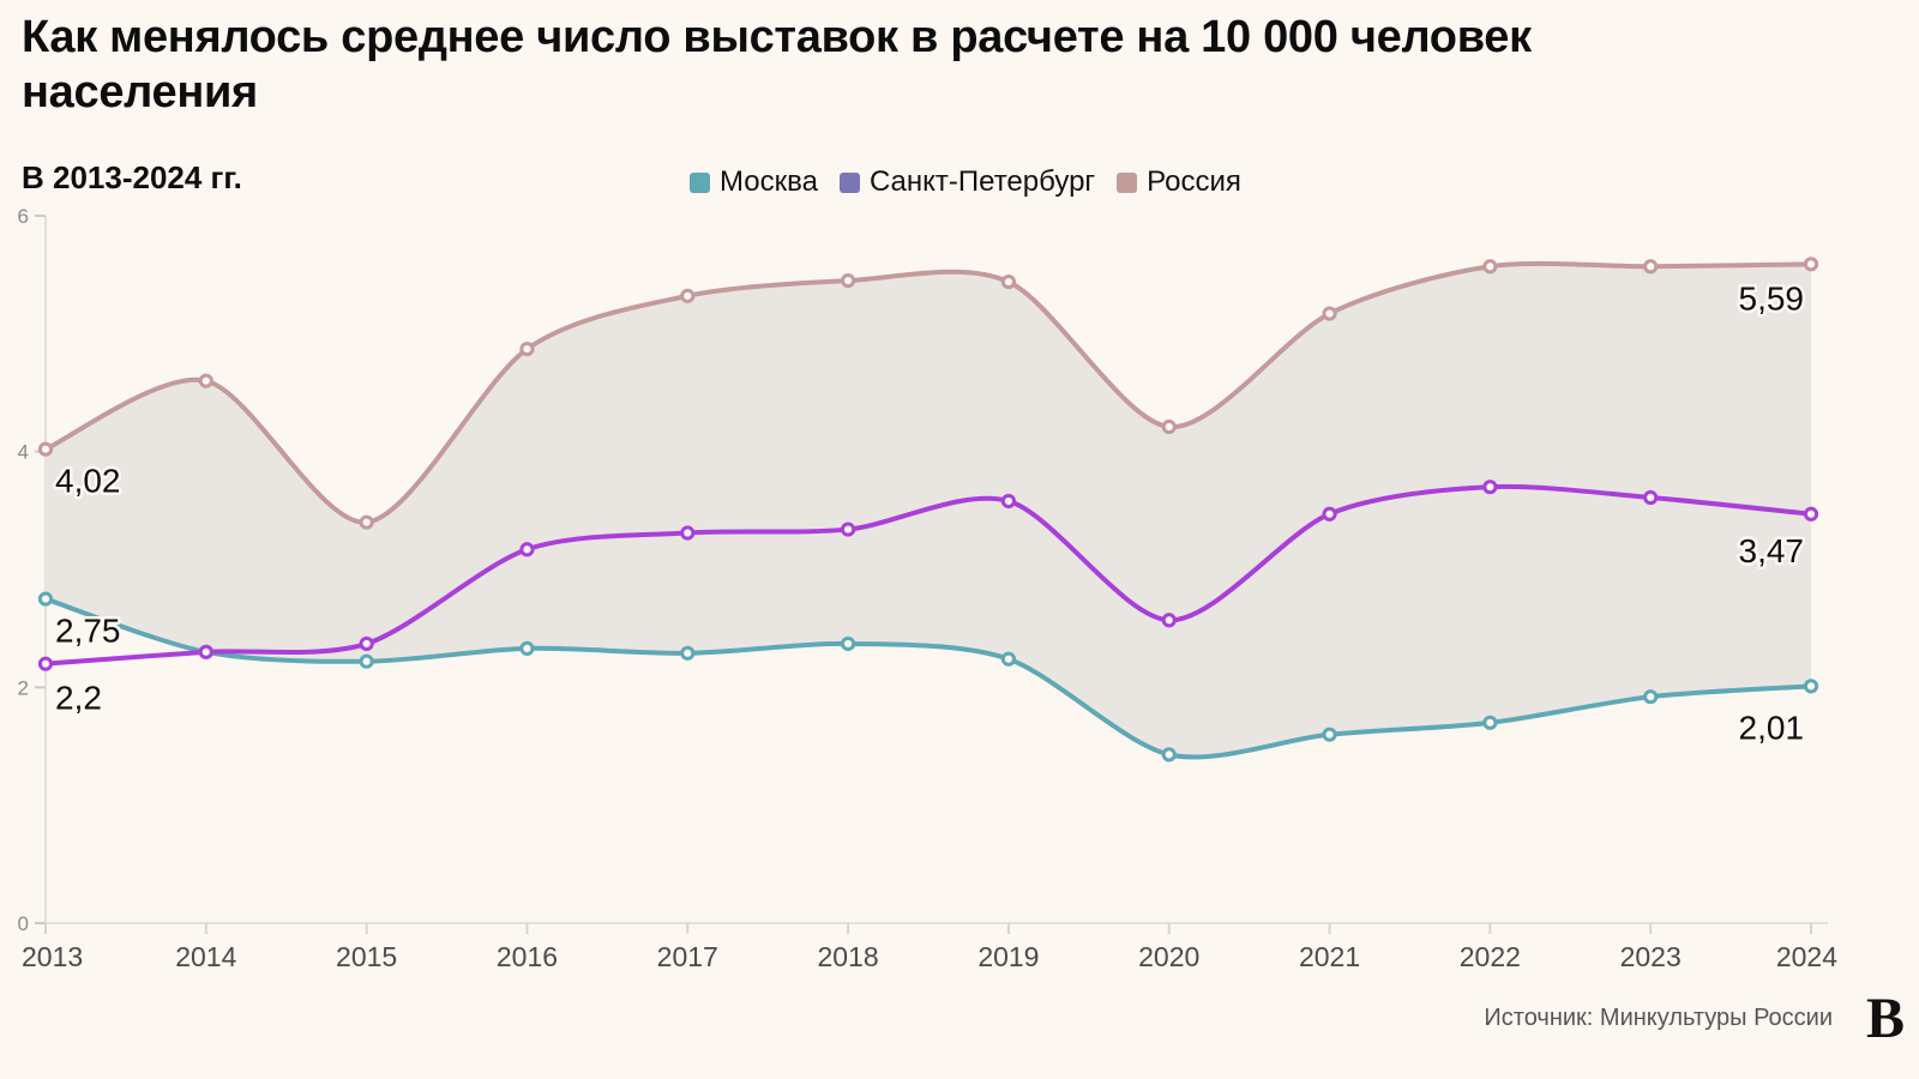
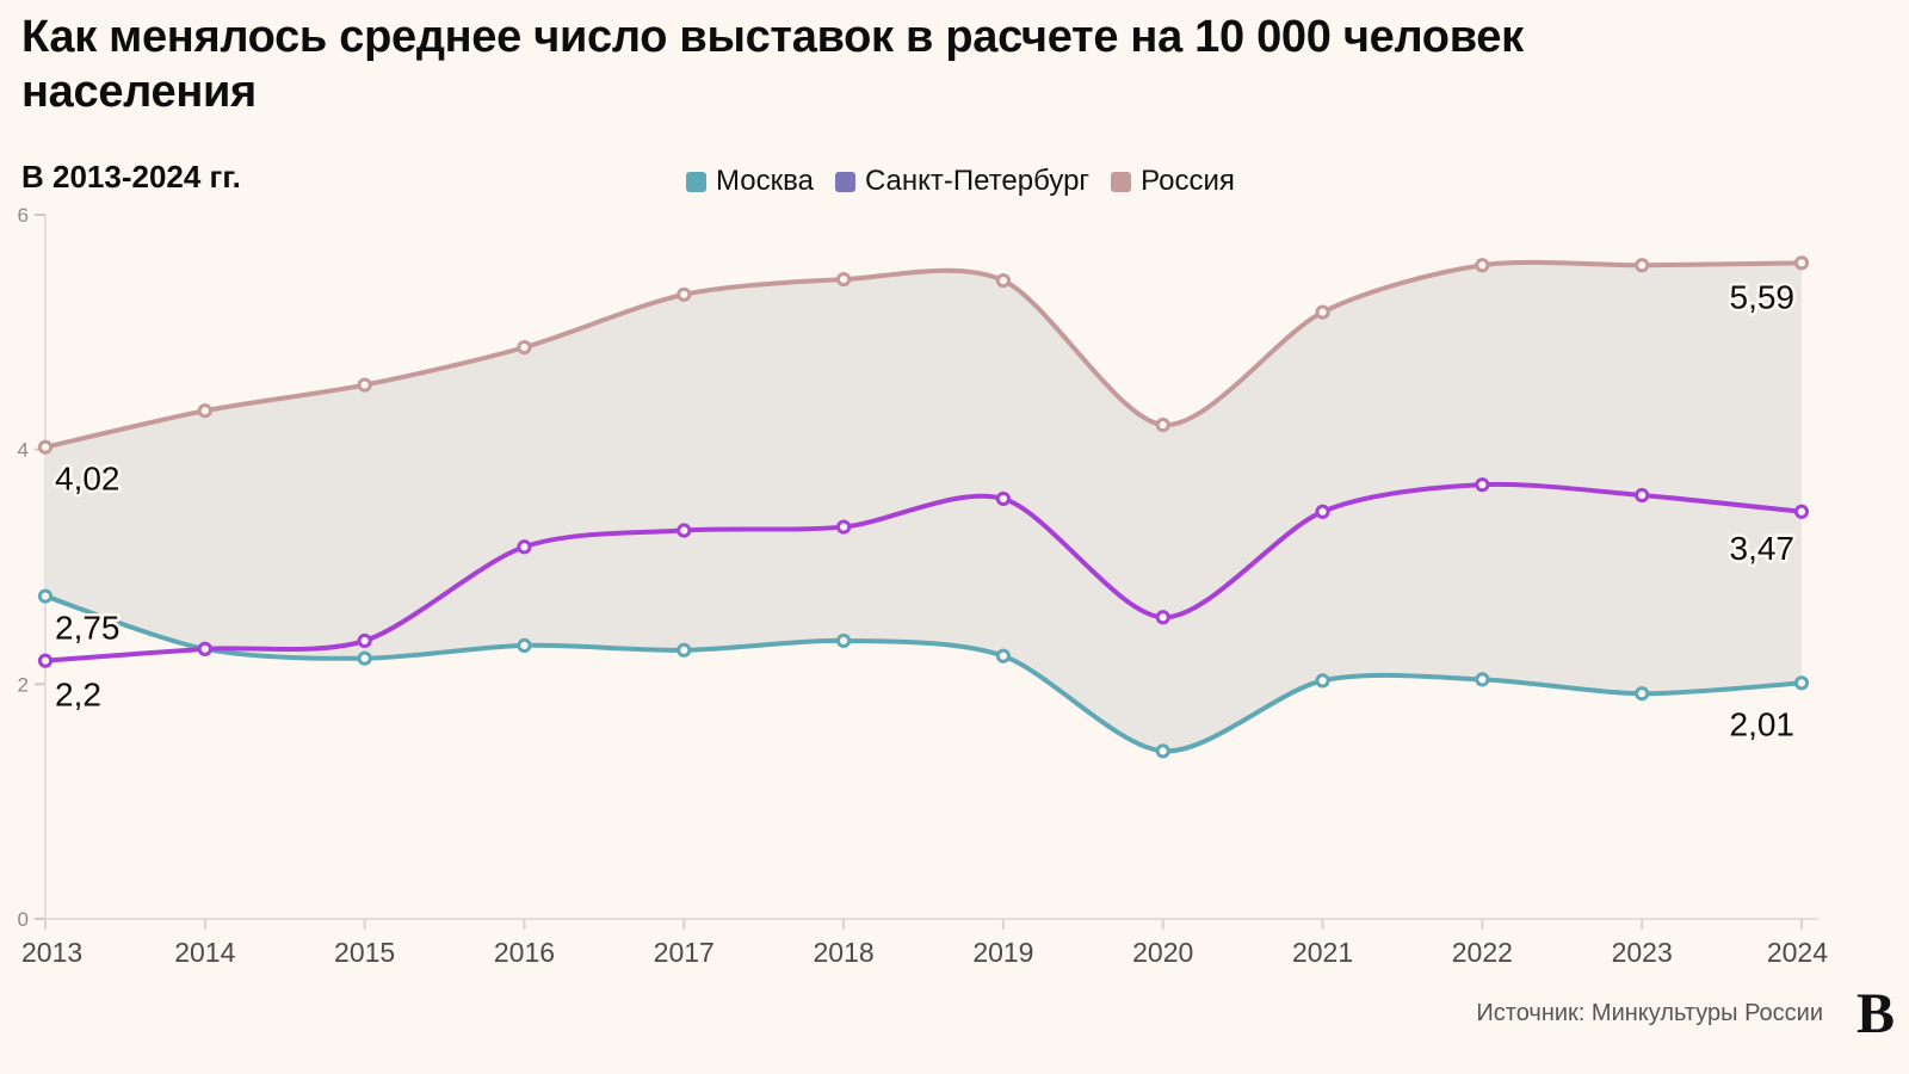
Россия/2014: 4.6 -> 4.3
Россия/2015: 3.4 -> 4.5
Москва/2021: 1.6 -> 2.0
Москва/2022: 1.7 -> 2.0
